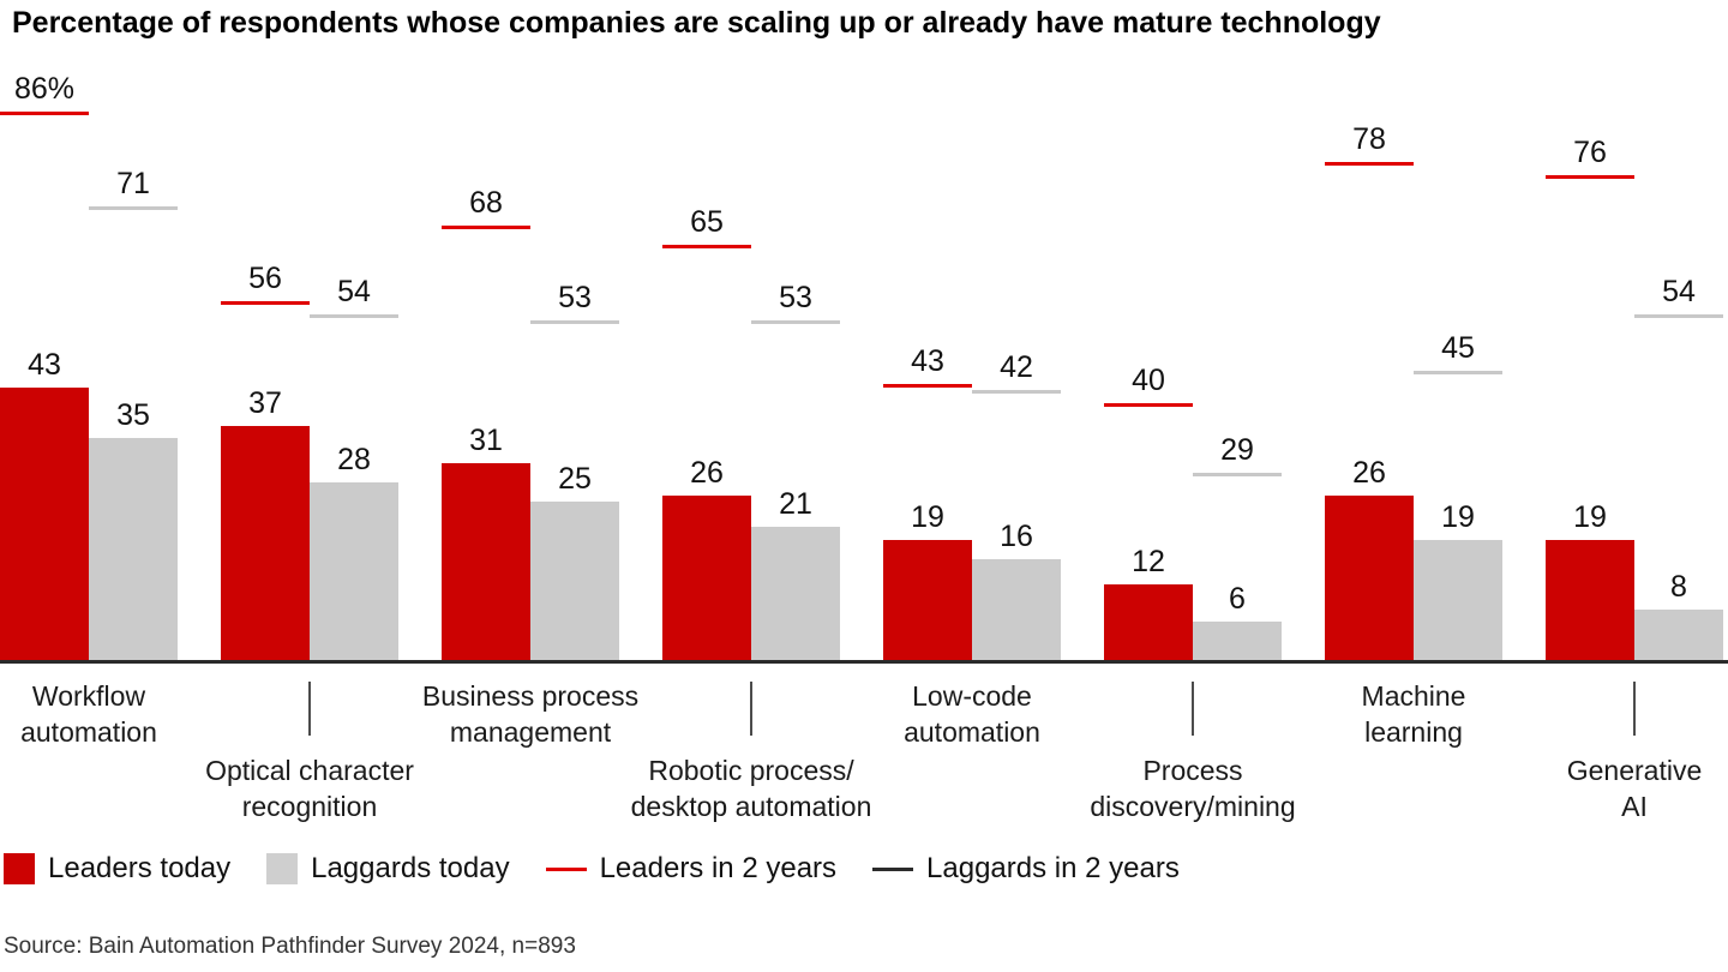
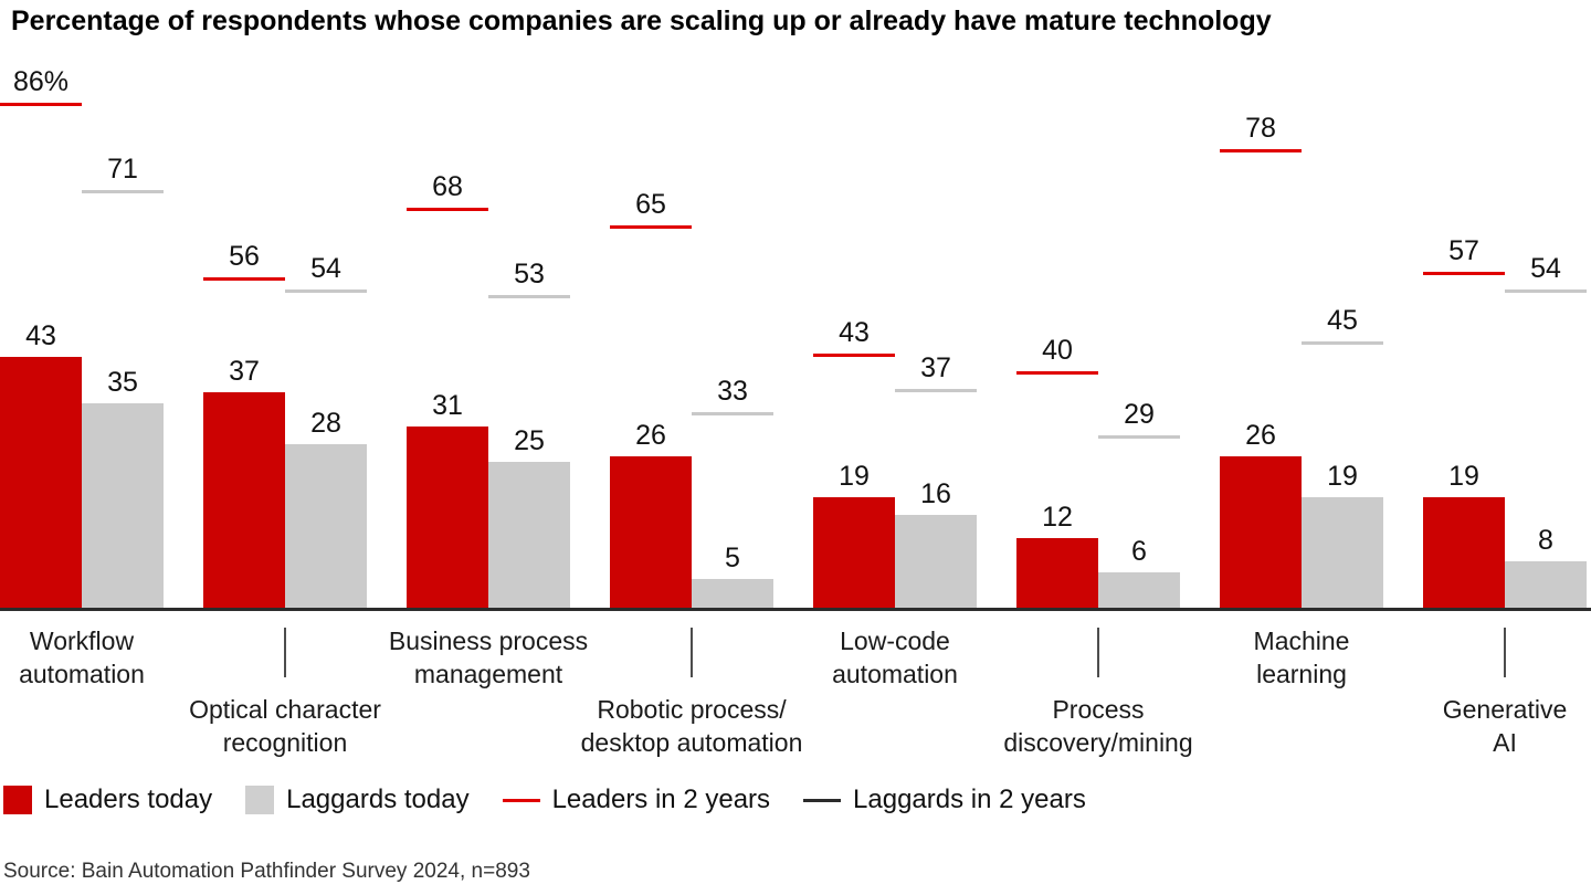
Laggards today/Robotic process/desktop automation: 21 -> 5
Laggards in 2 years/Robotic process/desktop automation: 53 -> 33
Laggards in 2 years/Low-code automation: 42 -> 37
Leaders in 2 years/Generative AI: 76 -> 57
